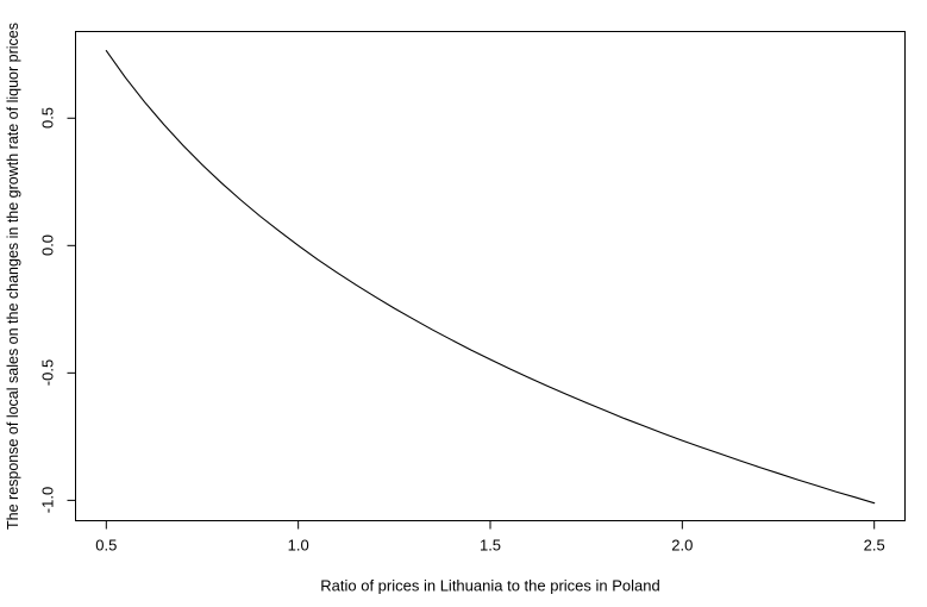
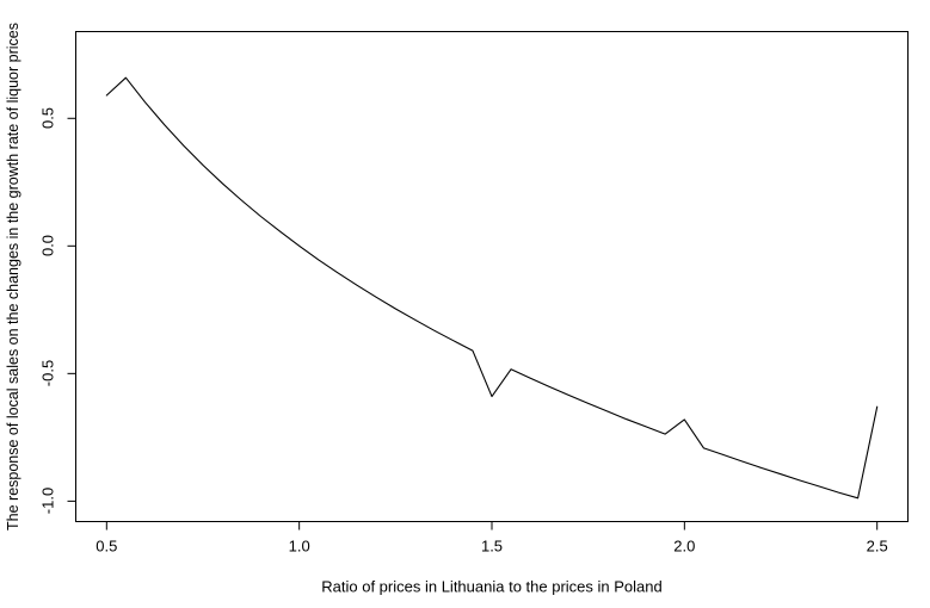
0.5: 0.77 -> 0.59
1.5: -0.45 -> -0.59
2.0: -0.77 -> -0.68
2.5: -1.01 -> -0.63
